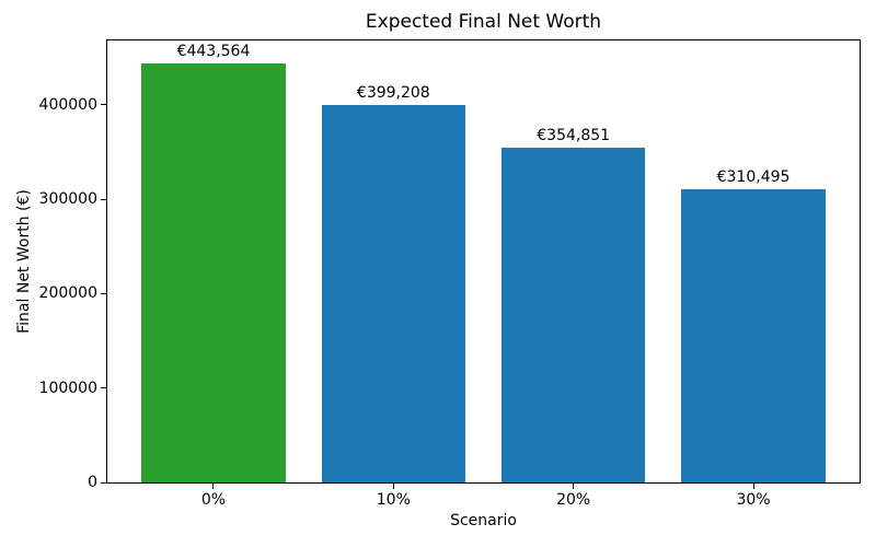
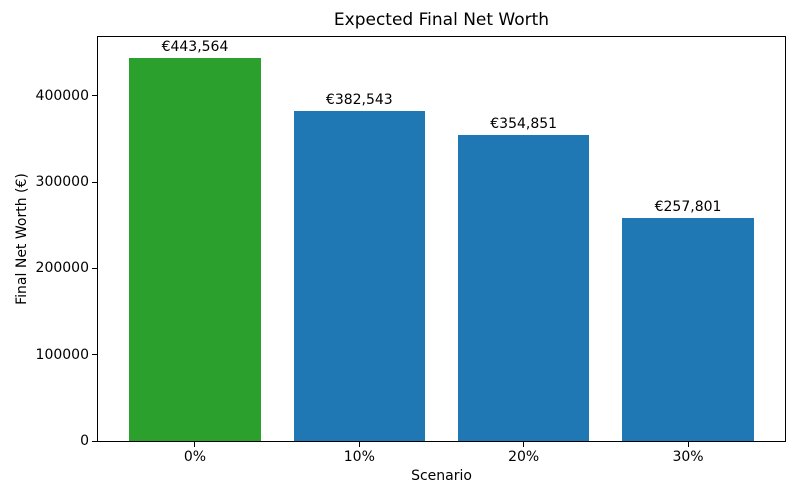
10%: €399,208 -> €382,543
30%: €310,495 -> €257,801
